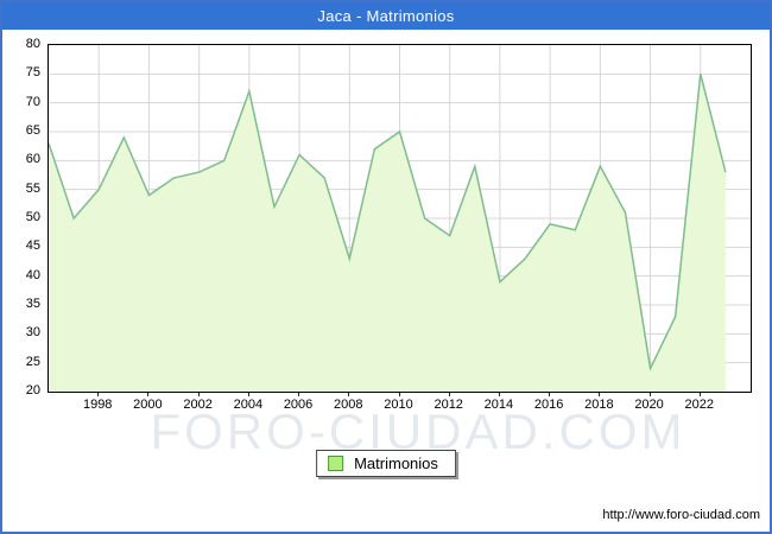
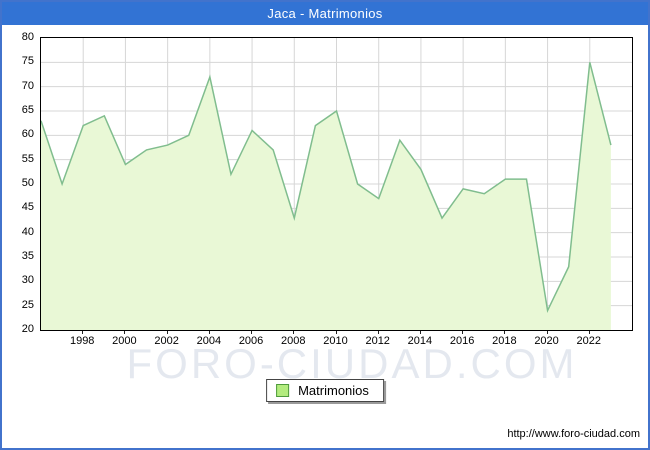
1998: 55 -> 62
2014: 39 -> 53
2018: 59 -> 51
